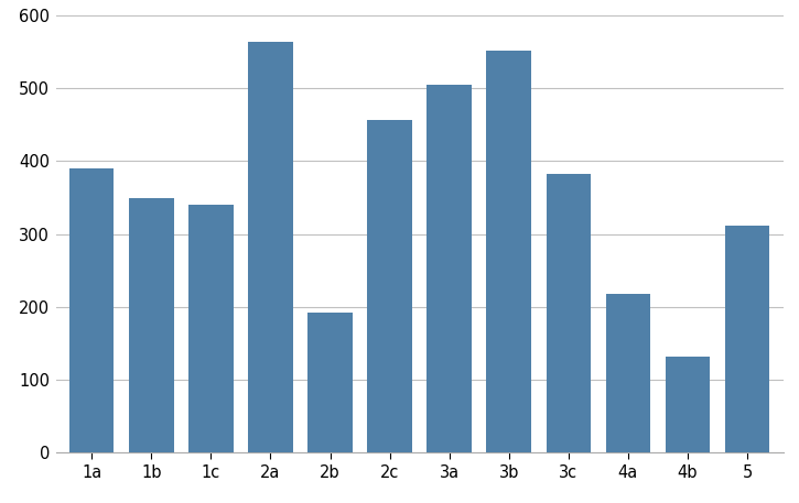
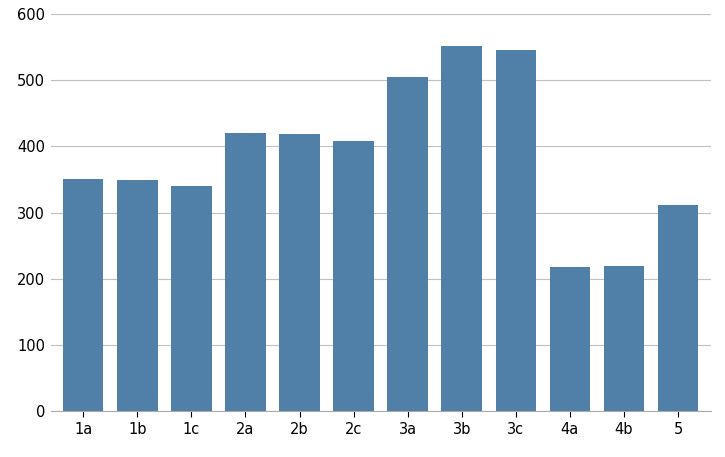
1a: 390 -> 350
2a: 564 -> 420
2b: 192 -> 419
2c: 456 -> 408
3c: 382 -> 545
4b: 132 -> 219
